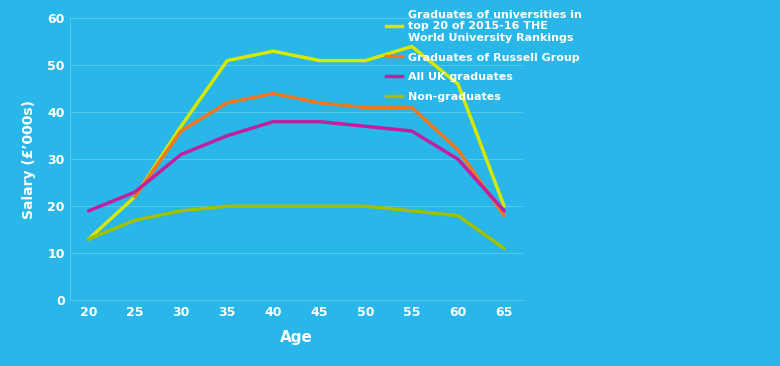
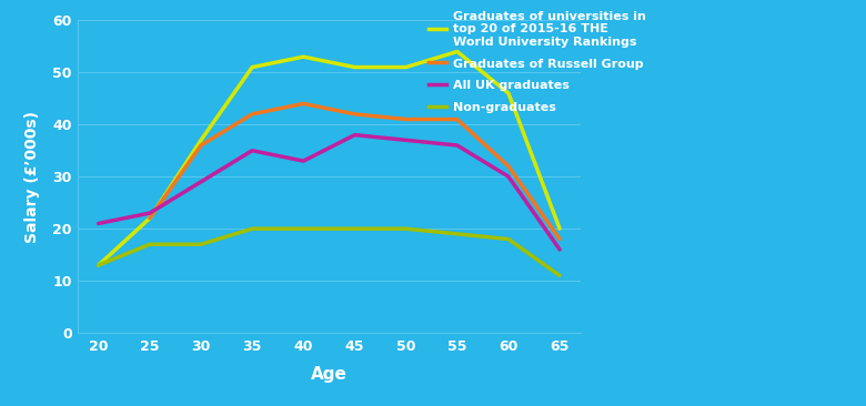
All UK graduates/20: 19 -> 21
All UK graduates/30: 31 -> 29
Non-graduates/30: 19 -> 17
All UK graduates/40: 38 -> 33
All UK graduates/65: 19 -> 16
